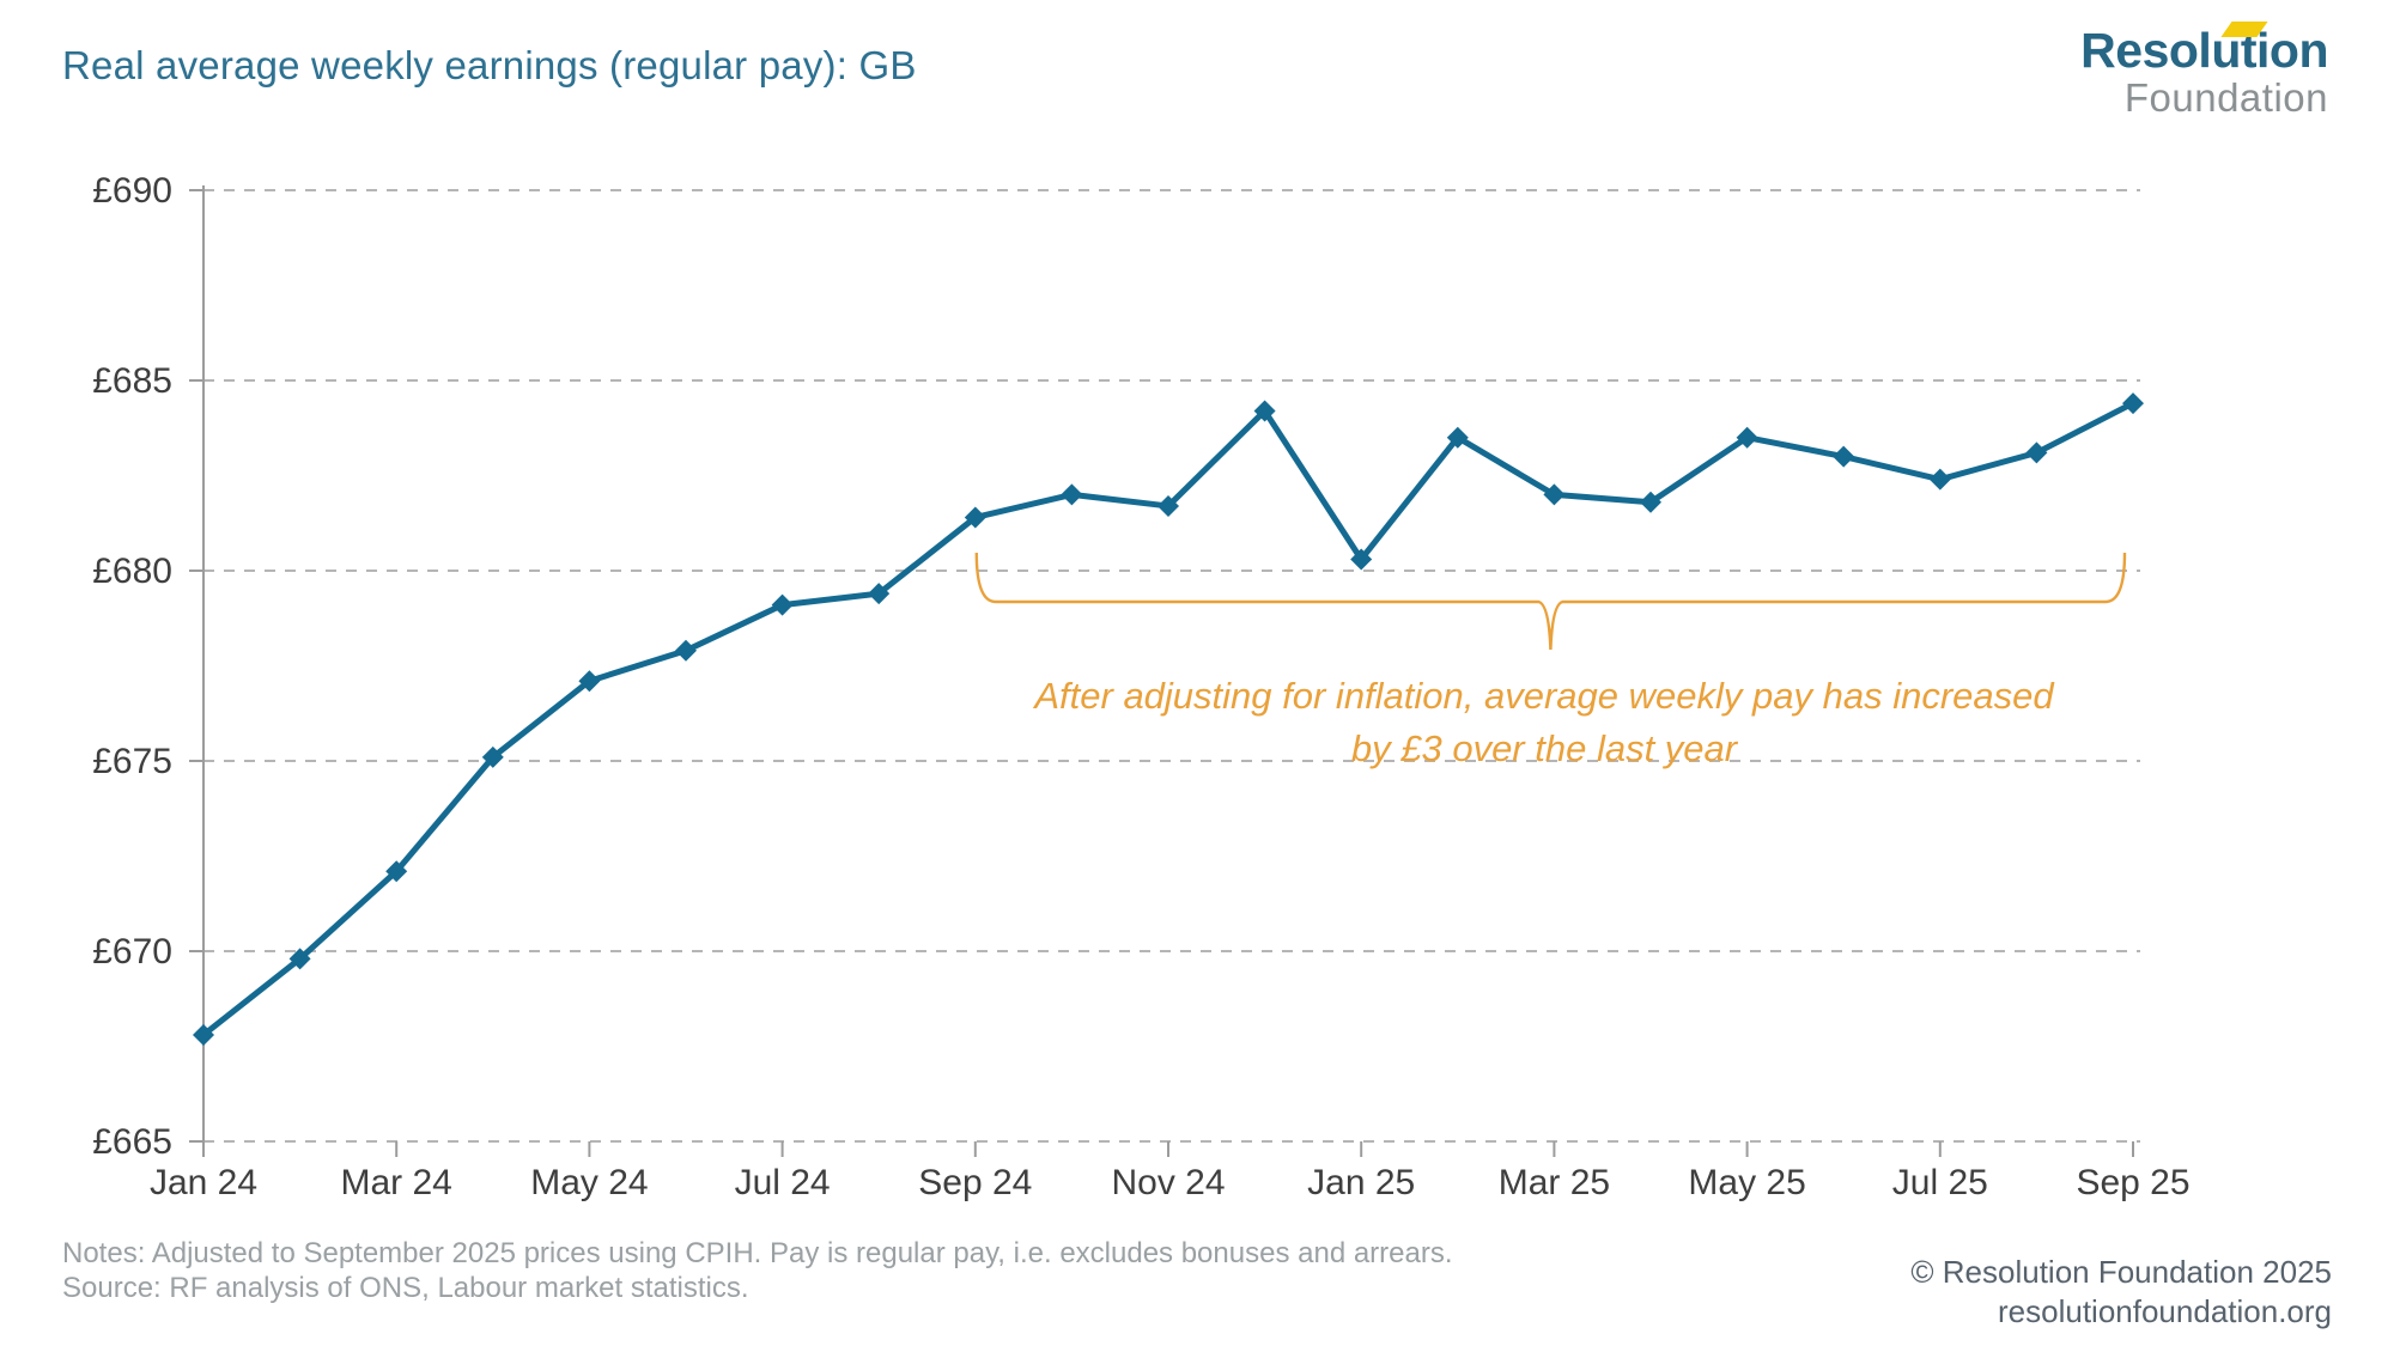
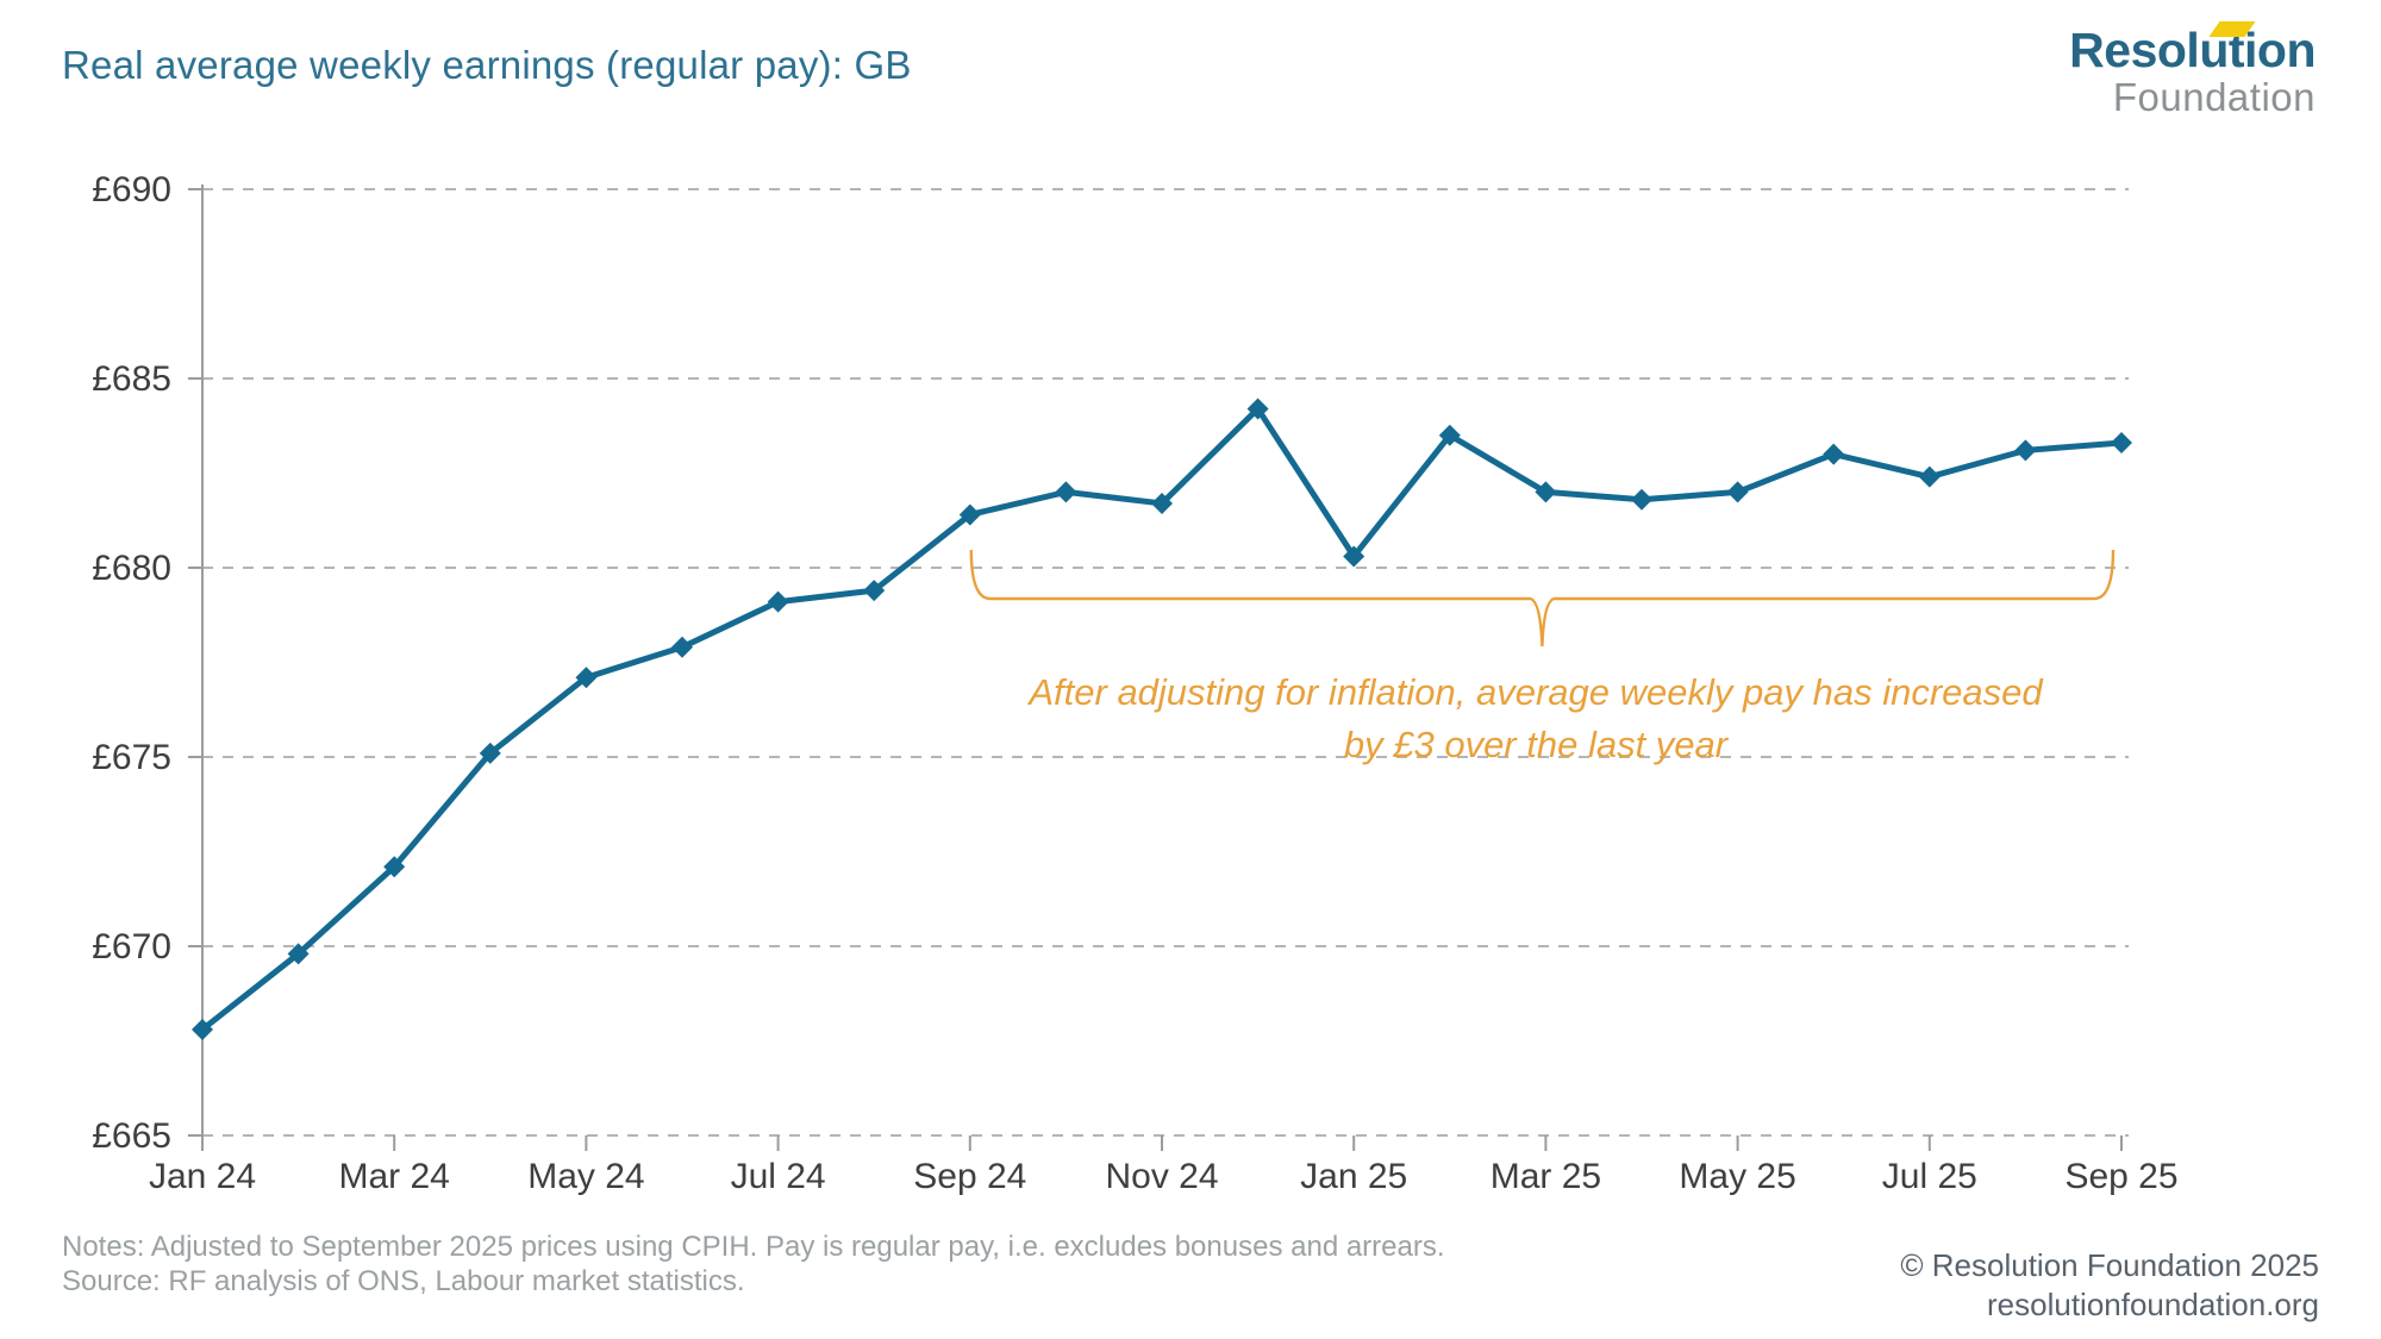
May 25: £683.5 -> £682.0
Sep 25: £684.4 -> £683.3
